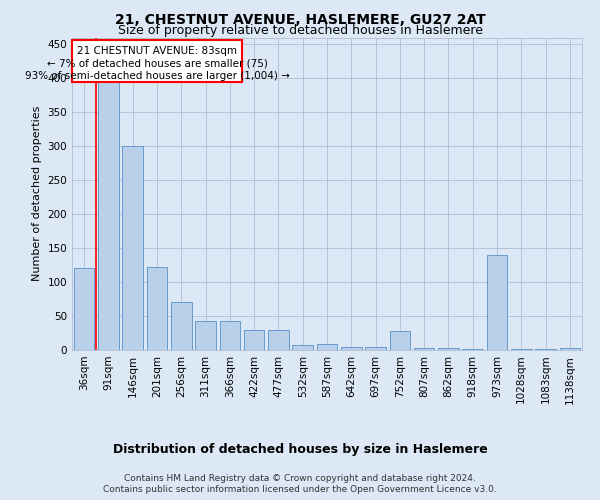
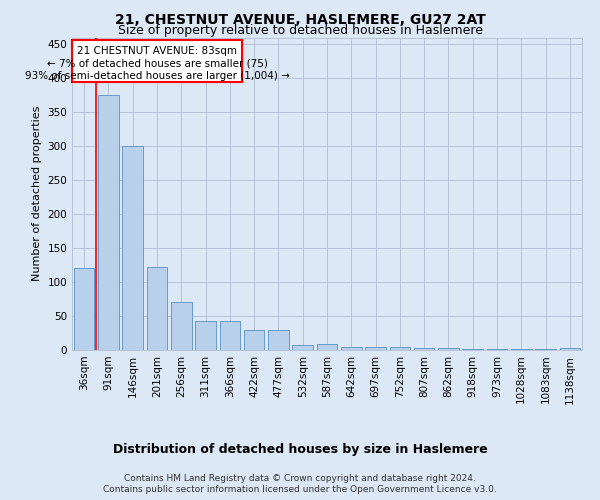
91sqm: 396 -> 375
752sqm: 28 -> 5
973sqm: 140 -> 2
